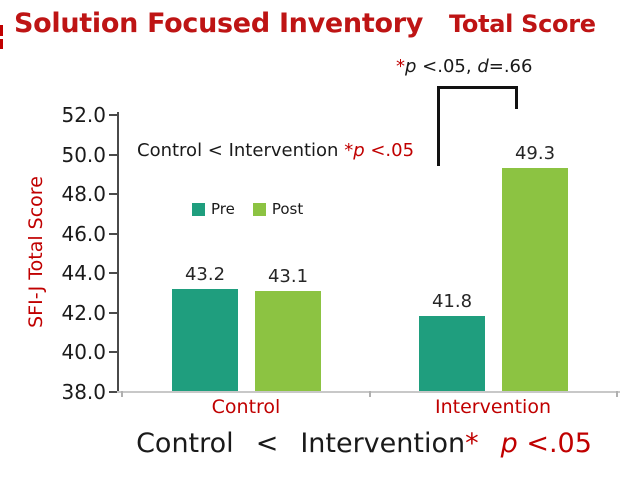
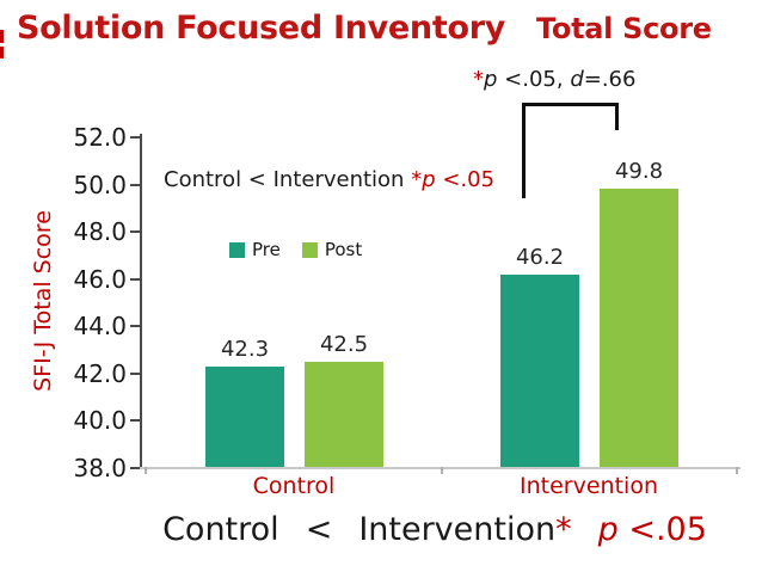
Pre/Control: 43.2 -> 42.3
Post/Control: 43.1 -> 42.5
Pre/Intervention: 41.8 -> 46.2
Post/Intervention: 49.3 -> 49.8
